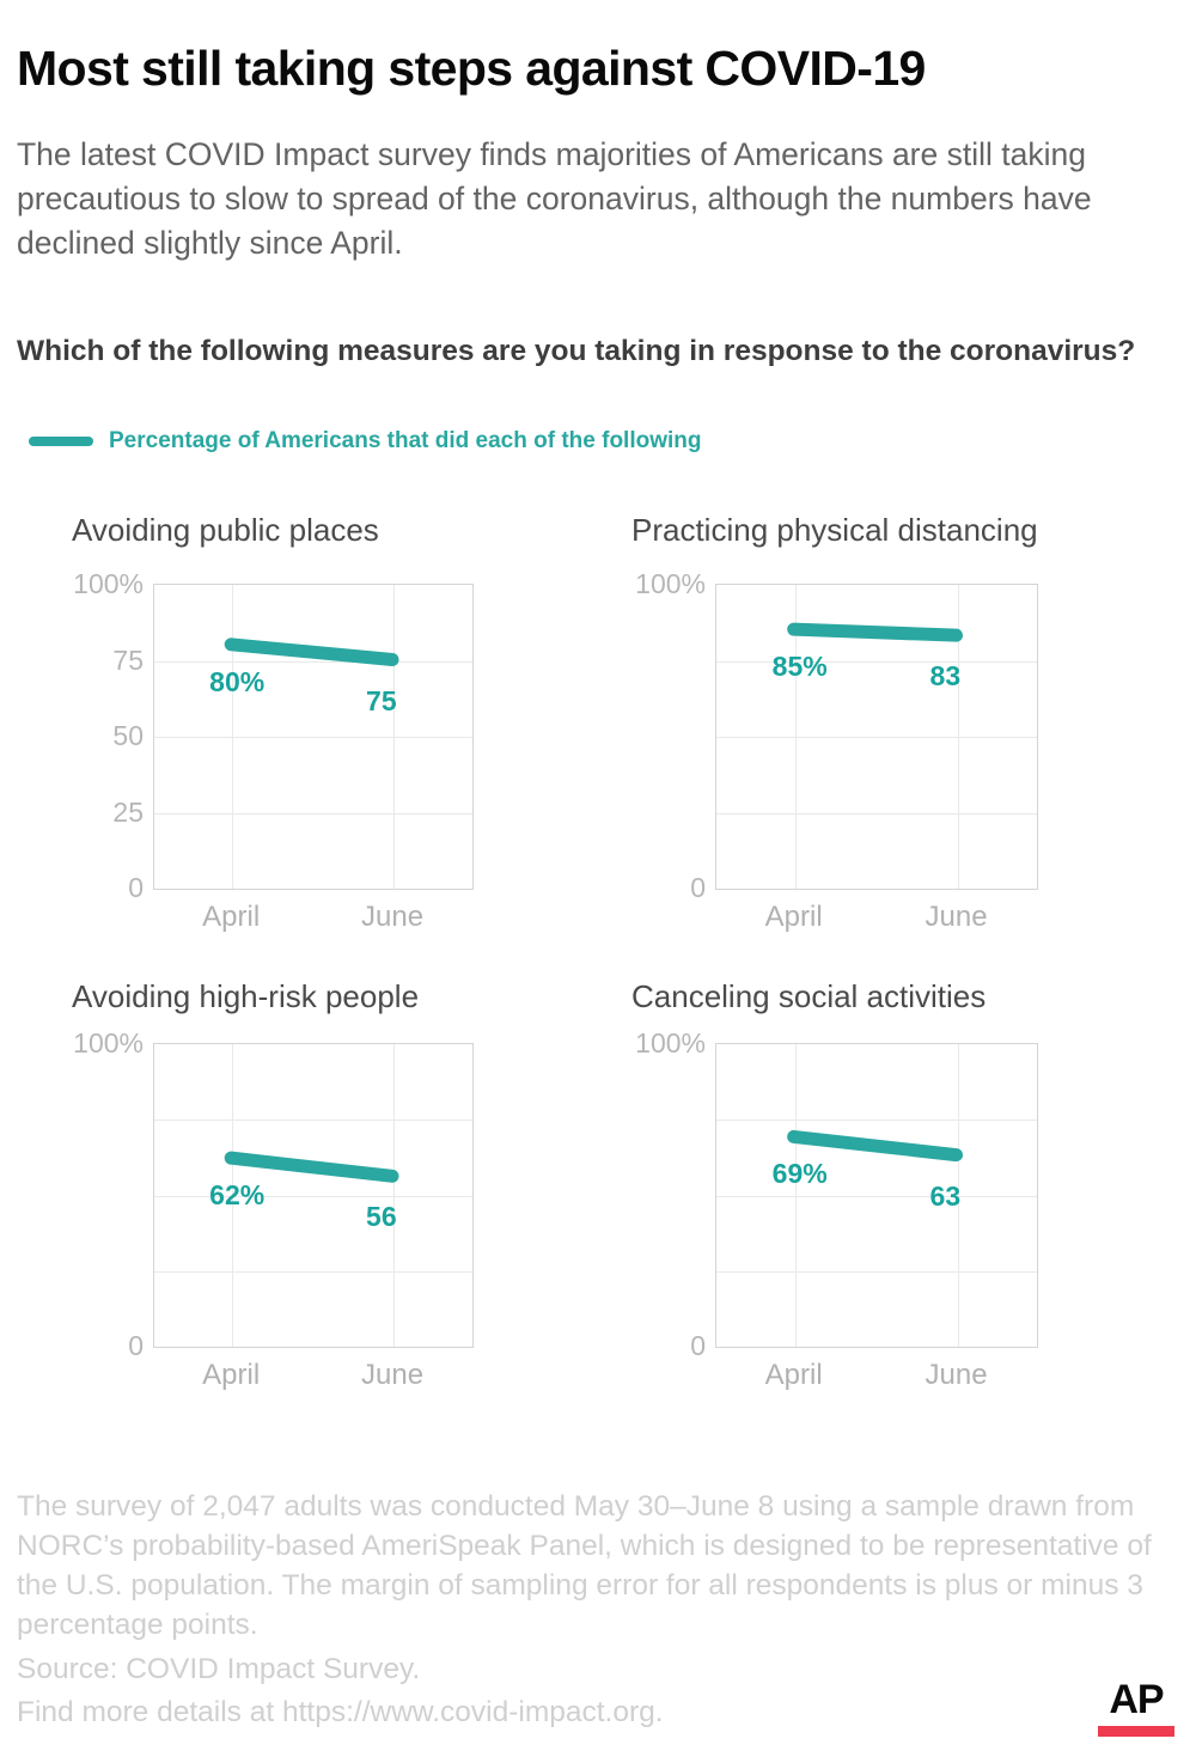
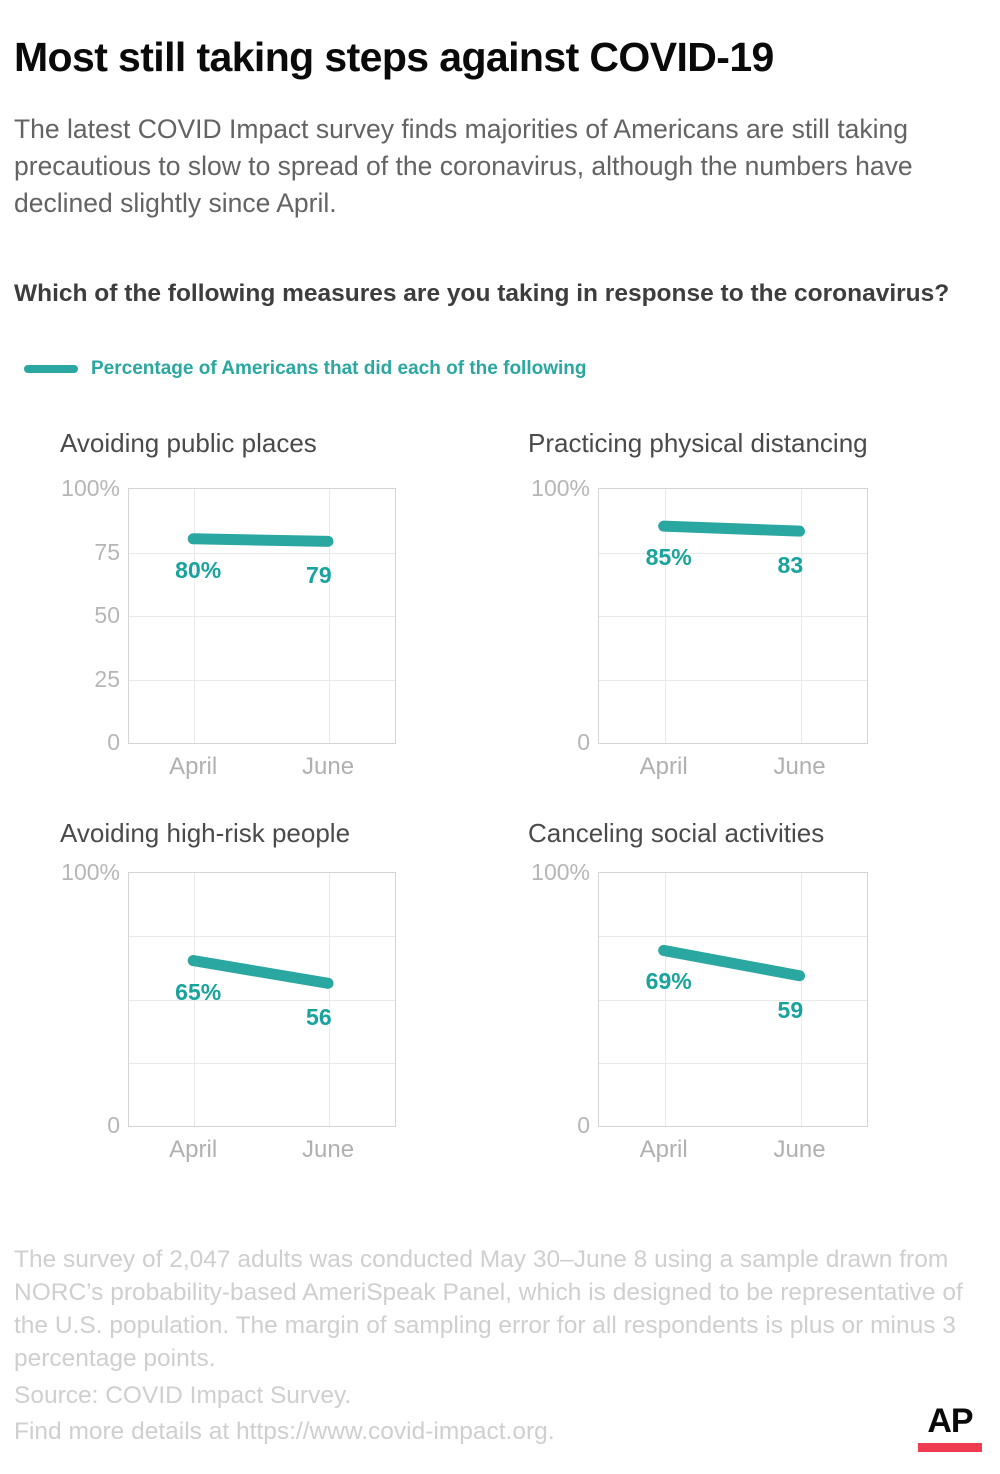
Avoiding public places/June: 75 -> 79
Avoiding high-risk people/April: 62% -> 65%
Canceling social activities/June: 63 -> 59
